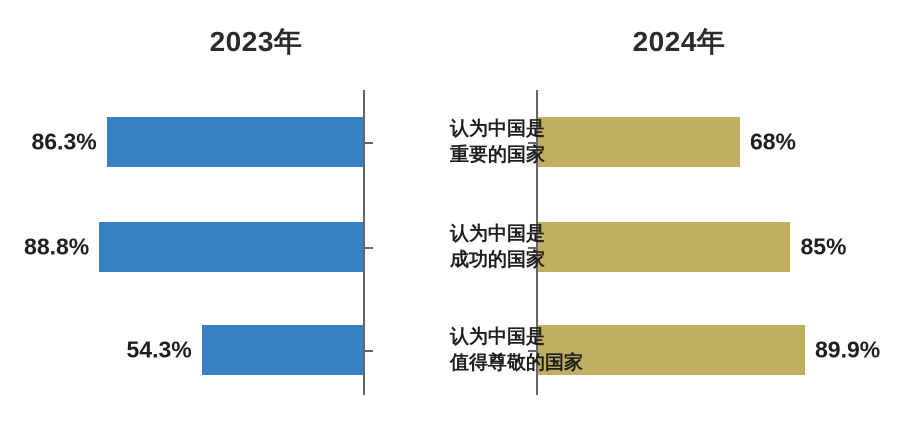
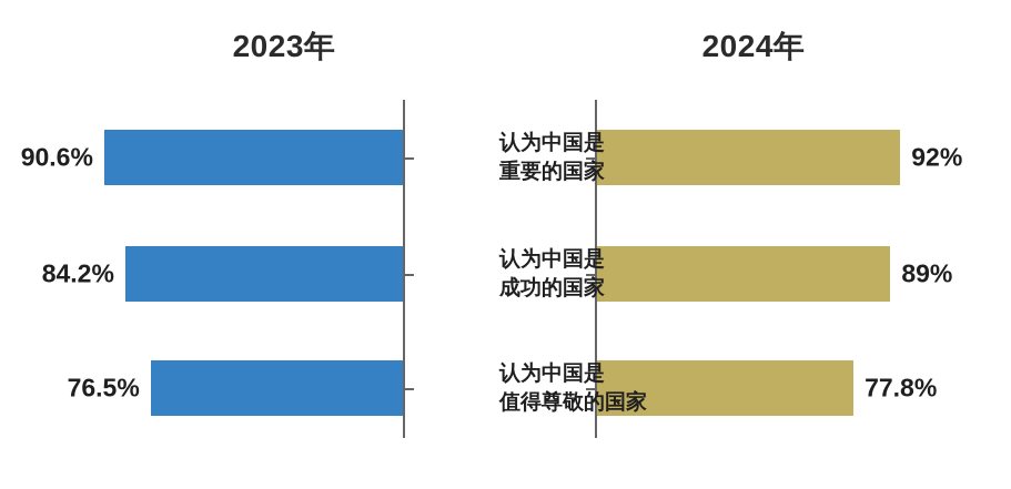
2023年/认为中国是重要的国家: 86.3% -> 90.6%
2024年/认为中国是重要的国家: 68% -> 92%
2023年/认为中国是成功的国家: 88.8% -> 84.2%
2024年/认为中国是成功的国家: 85% -> 89%
2023年/认为中国是值得尊敬的国家: 54.3% -> 76.5%
2024年/认为中国是值得尊敬的国家: 89.9% -> 77.8%
